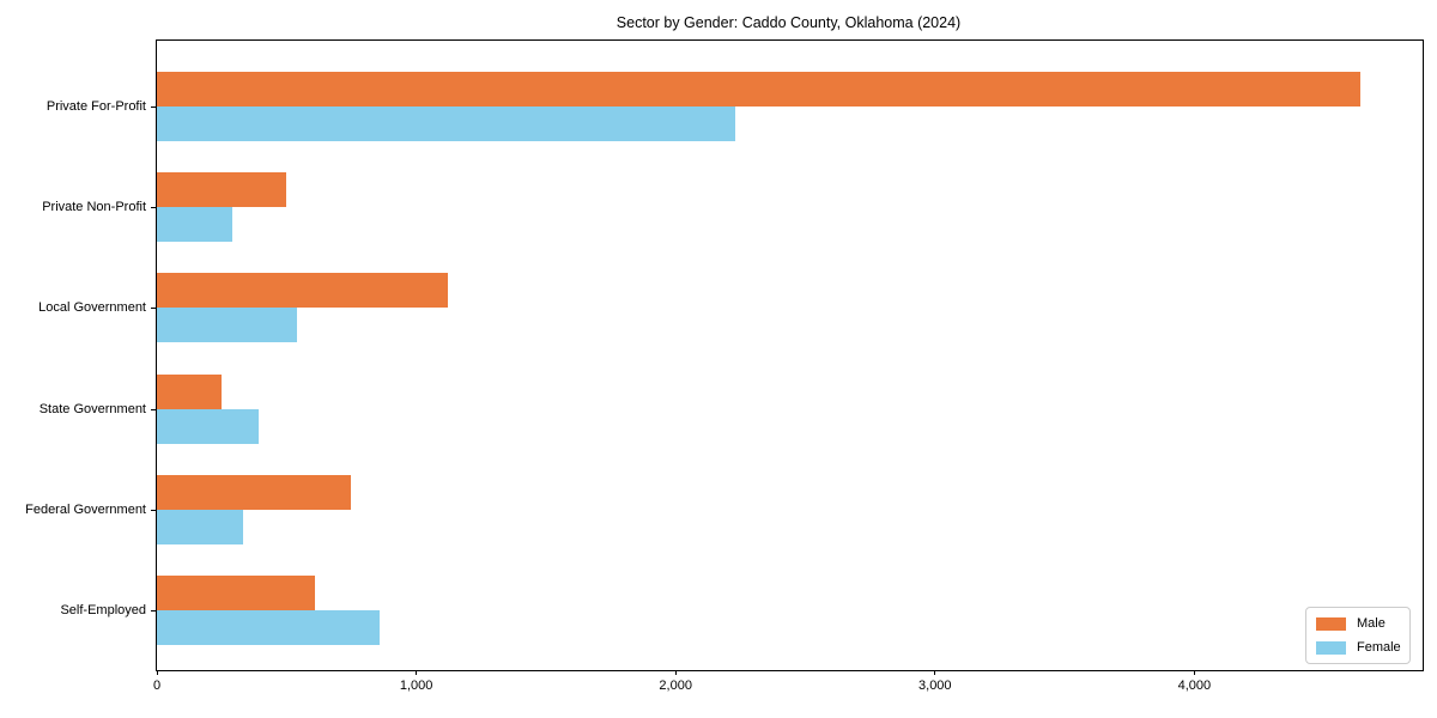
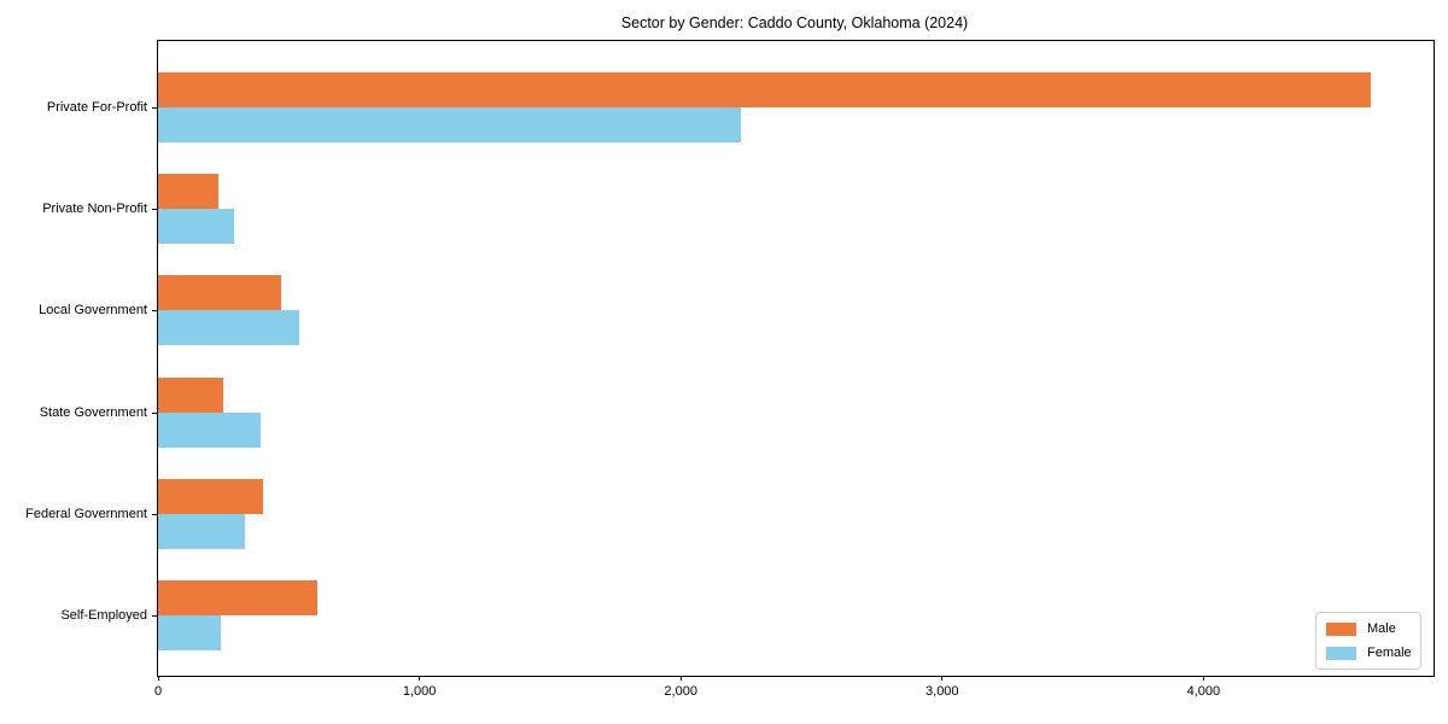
Male/Private Non-Profit: 500 -> 230
Male/Local Government: 1120 -> 470
Male/Federal Government: 750 -> 400
Female/Self-Employed: 860 -> 240
